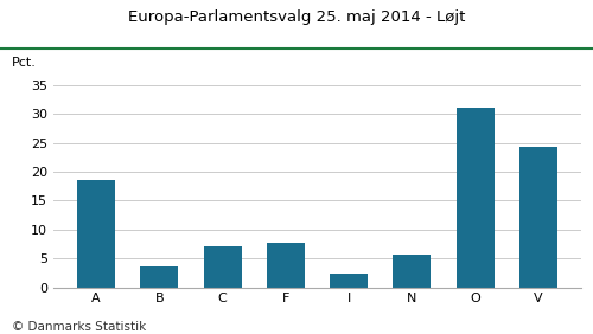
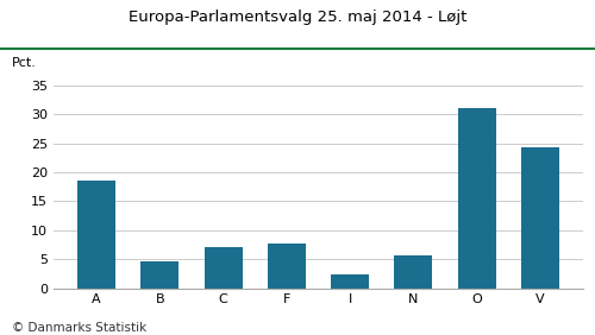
B: 3.5 -> 4.6
